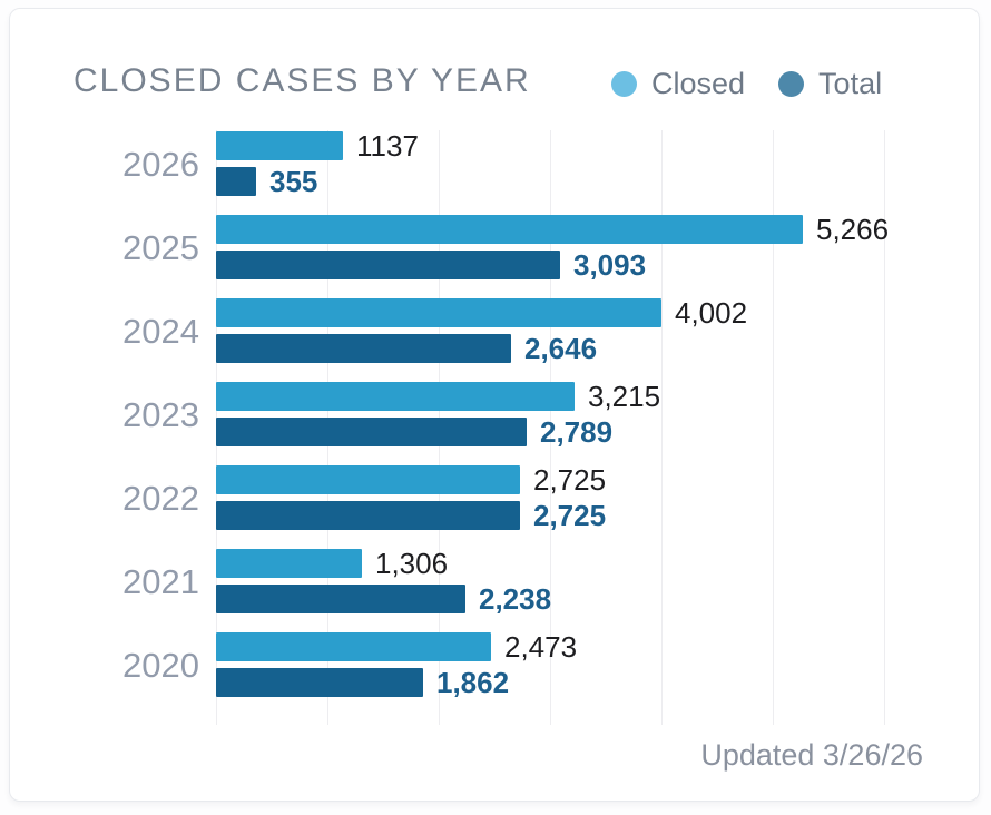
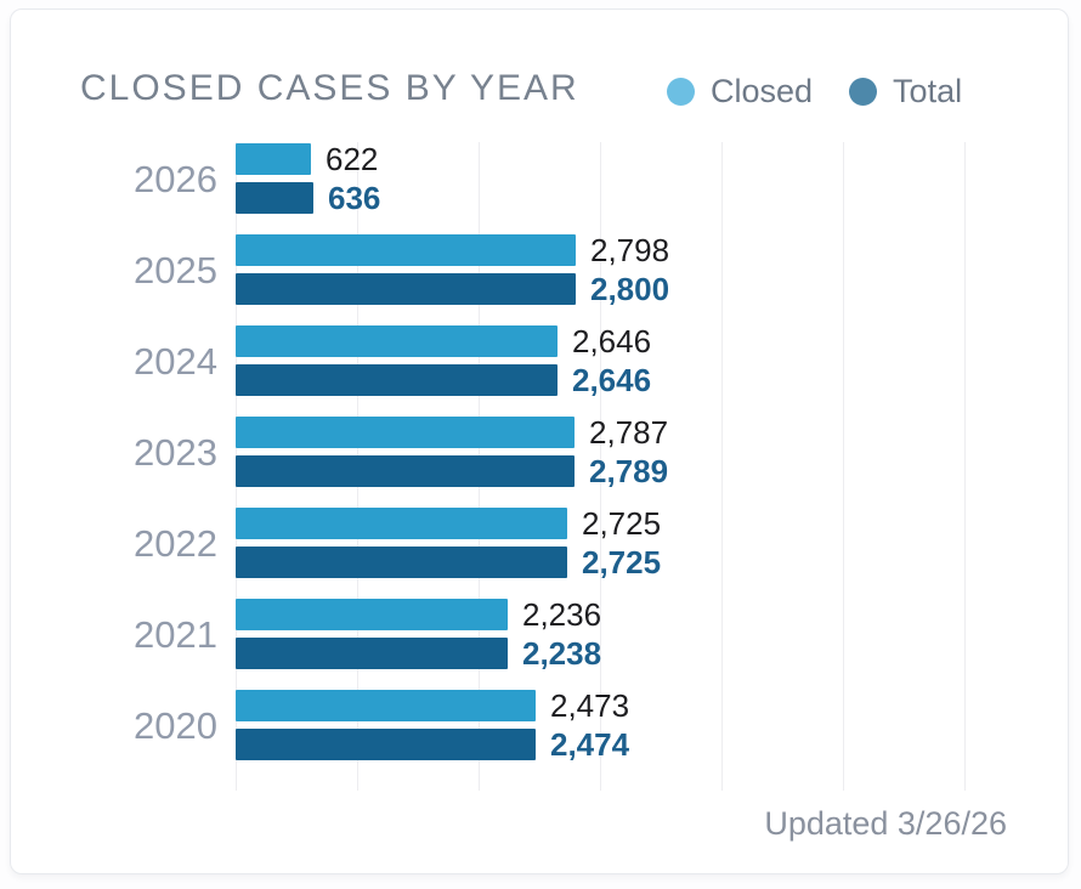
Closed/2026: 1137 -> 622
Total/2026: 355 -> 636
Closed/2025: 5,266 -> 2,798
Total/2025: 3,093 -> 2,800
Closed/2024: 4,002 -> 2,646
Closed/2023: 3,215 -> 2,787
Closed/2021: 1,306 -> 2,236
Total/2020: 1,862 -> 2,474
